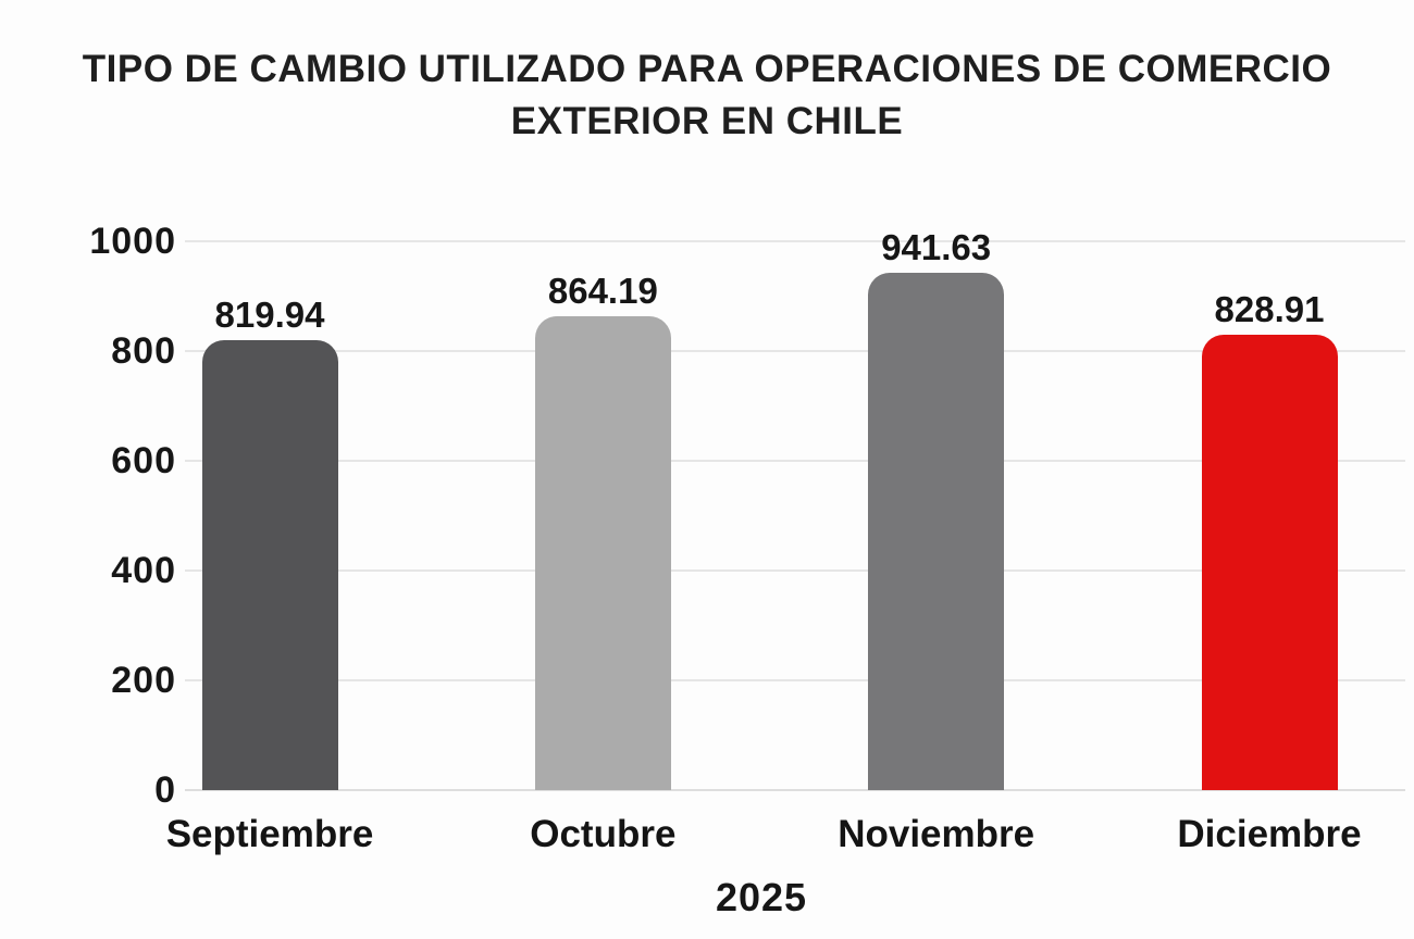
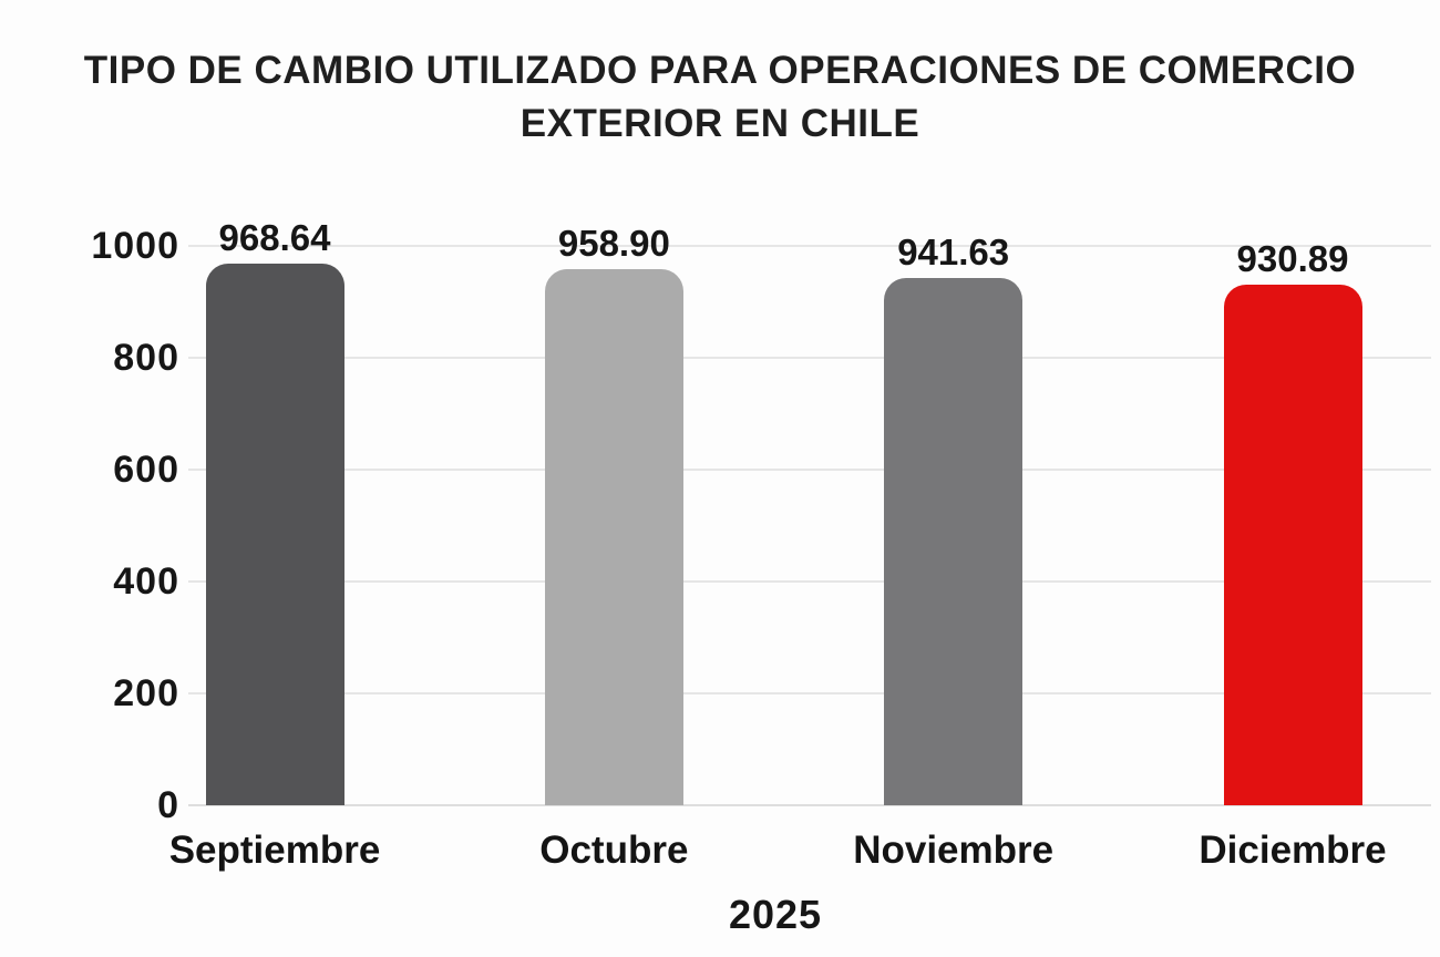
Septiembre: 819.94 -> 968.64
Octubre: 864.19 -> 958.90
Diciembre: 828.91 -> 930.89
